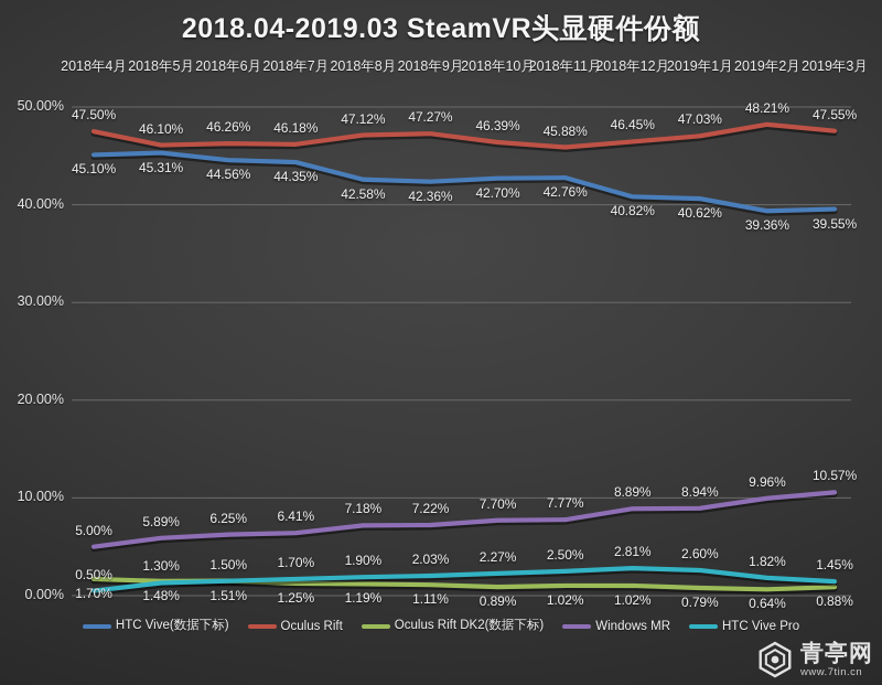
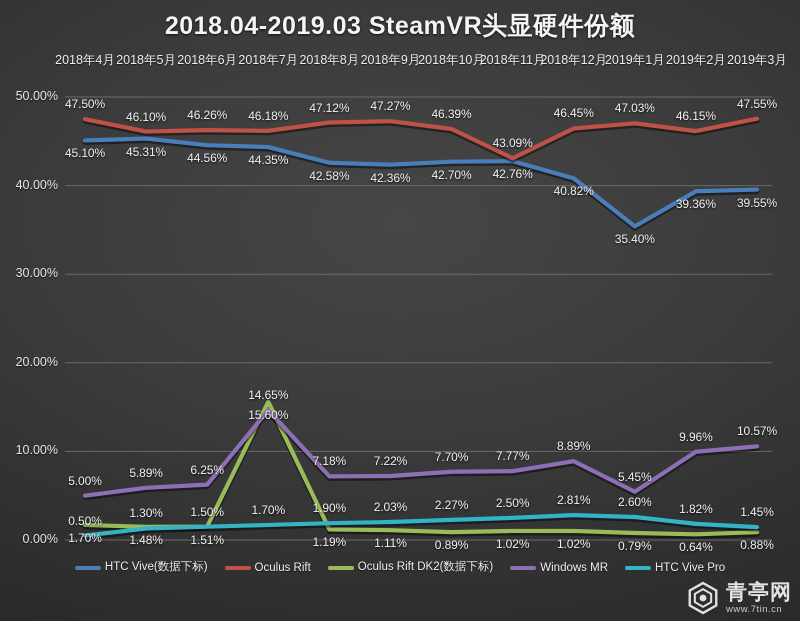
Oculus Rift DK2(数据下标)/2018年7月: 1.25% -> 15.60%
Windows MR/2018年7月: 6.41% -> 14.65%
Oculus Rift/2018年11月: 45.88% -> 43.09%
HTC Vive(数据下标)/2019年1月: 40.62% -> 35.40%
Windows MR/2019年1月: 8.94% -> 5.45%
Oculus Rift/2019年2月: 48.21% -> 46.15%
